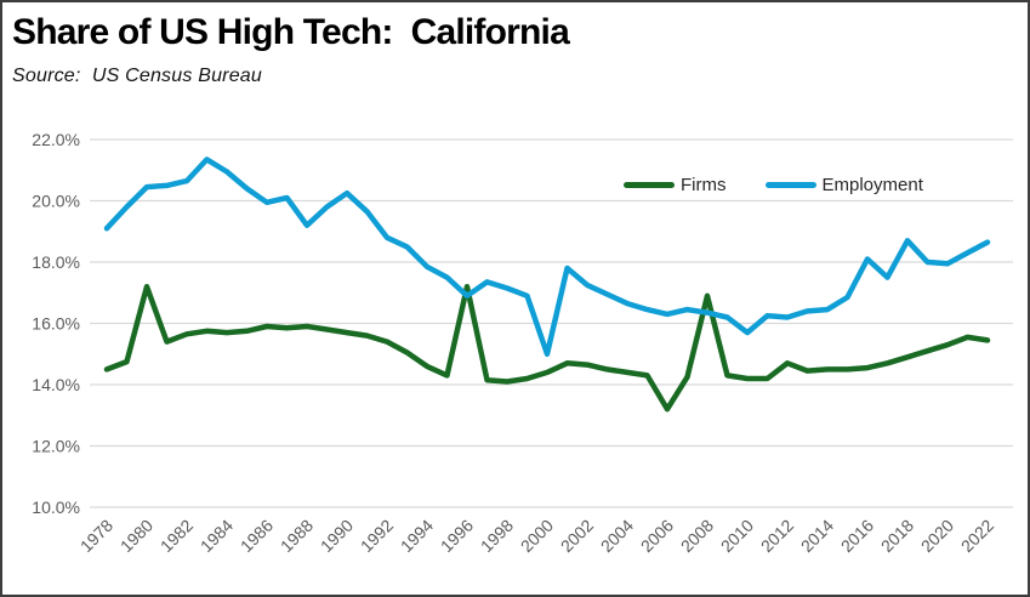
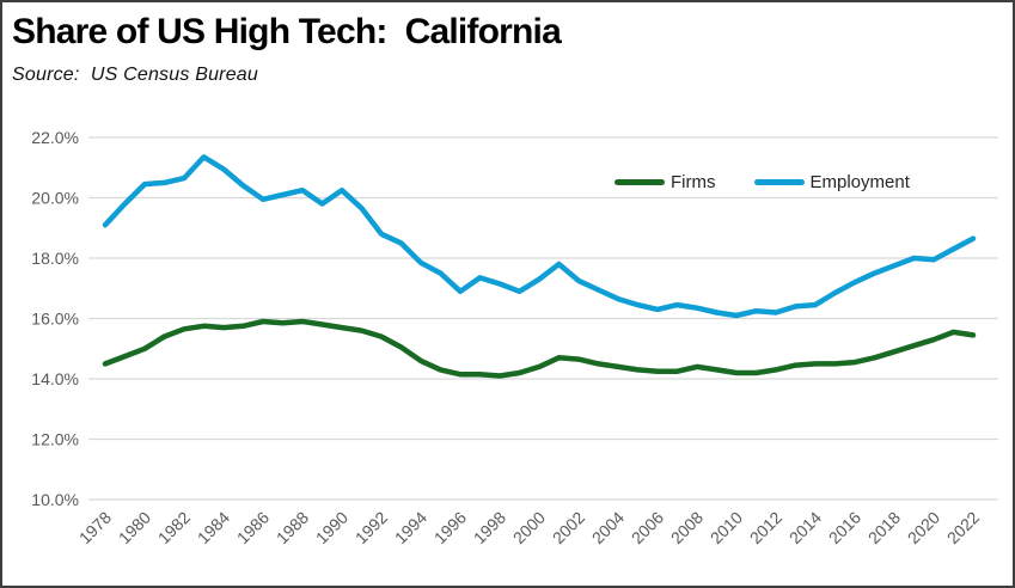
Firms/1980: 17.2% -> 15.0%
Employment/1988: 19.2% -> 20.2%
Firms/1996: 17.2% -> 14.2%
Employment/2000: 15.0% -> 17.3%
Firms/2006: 13.2% -> 14.2%
Firms/2008: 16.9% -> 14.4%
Employment/2010: 15.7% -> 16.1%
Firms/2012: 14.7% -> 14.3%
Employment/2016: 18.1% -> 17.2%
Employment/2018: 18.7% -> 17.8%
